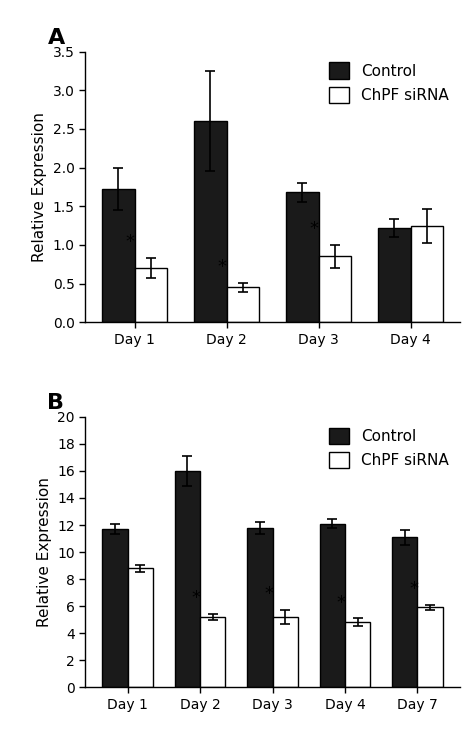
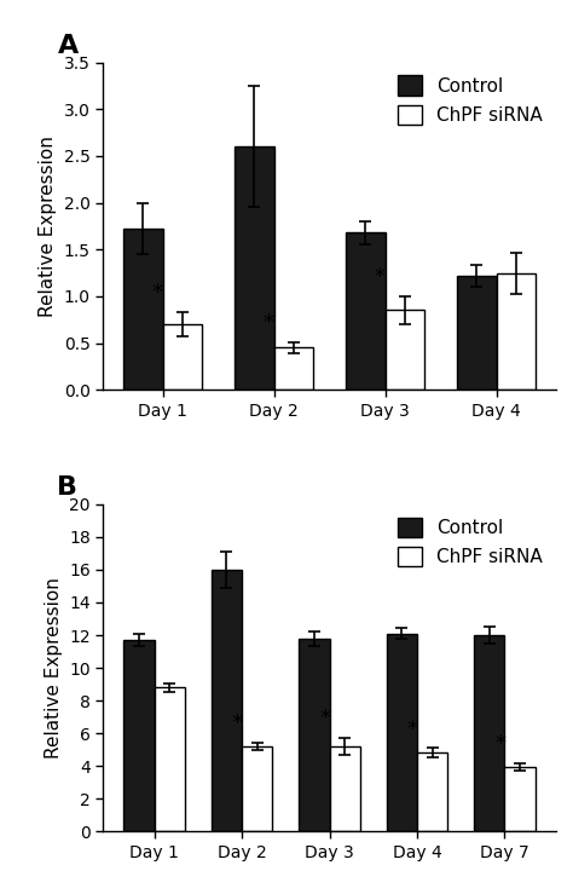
Control/Day 7: 11.1 -> 12.0
ChPF siRNA/Day 7: 5.9 -> 4.0
